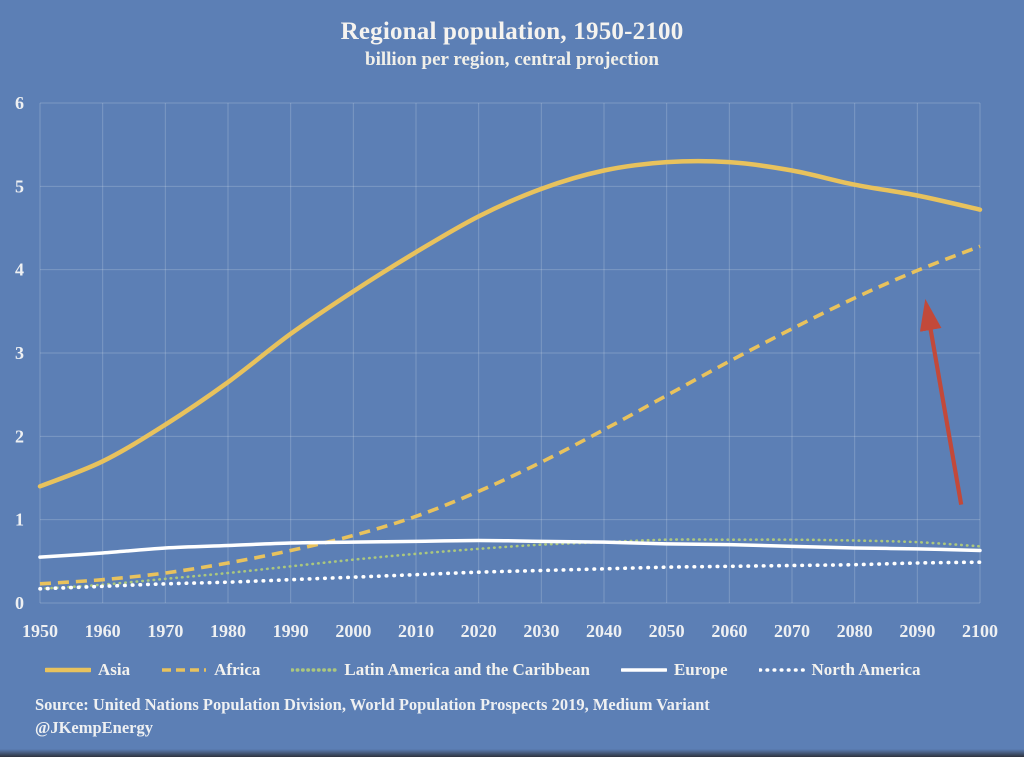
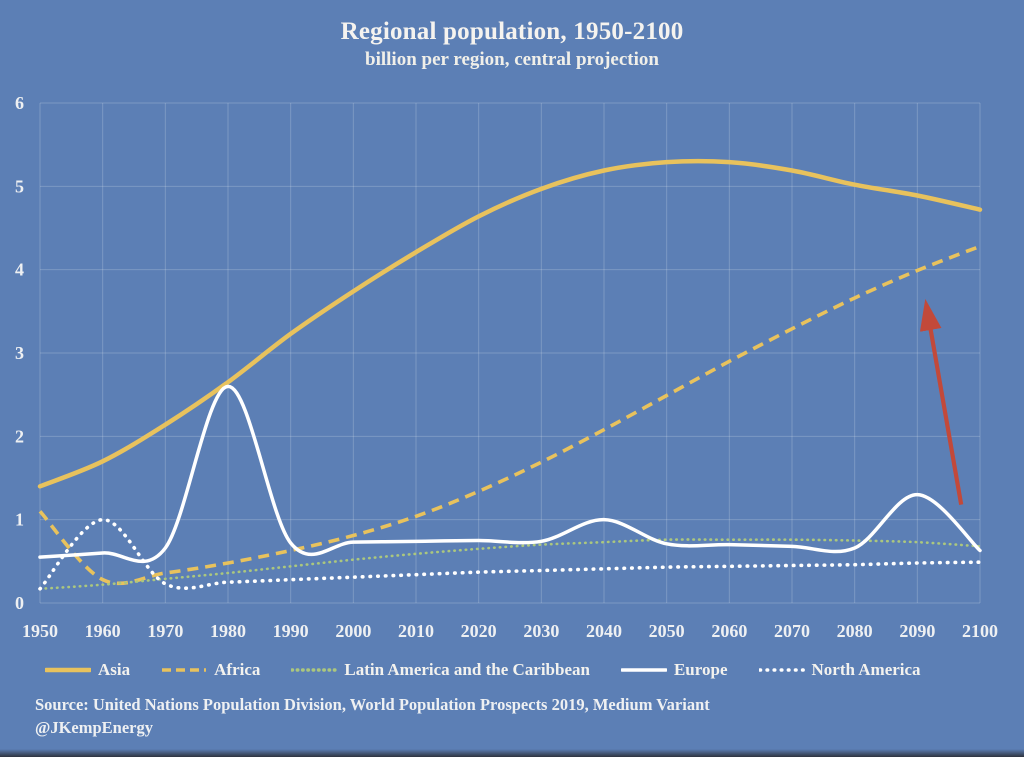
Africa/1950: 0.2 -> 1.1
North America/1960: 0.2 -> 1.0
Europe/1980: 0.7 -> 2.6
Europe/2040: 0.7 -> 1.0
Europe/2090: 0.7 -> 1.3
